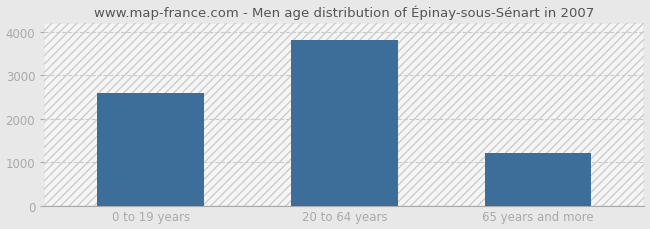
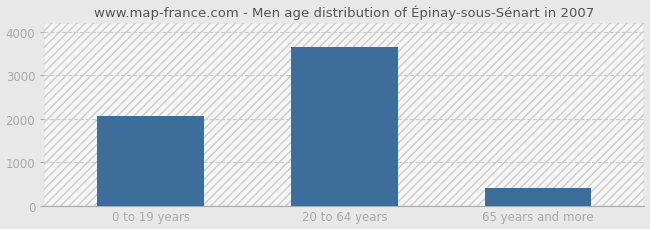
0 to 19 years: 2600 -> 2070
20 to 64 years: 3800 -> 3650
65 years and more: 1200 -> 400
